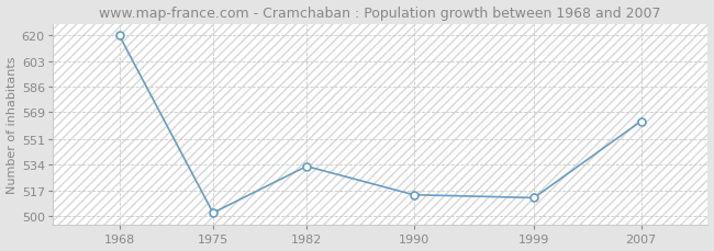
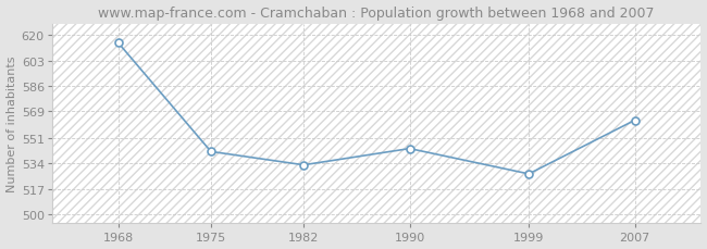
1968: 620 -> 615
1975: 502 -> 542
1990: 514 -> 544
1999: 512 -> 527
